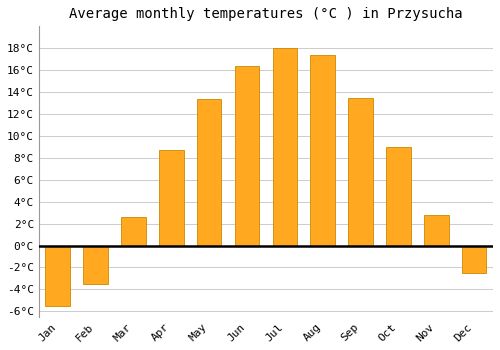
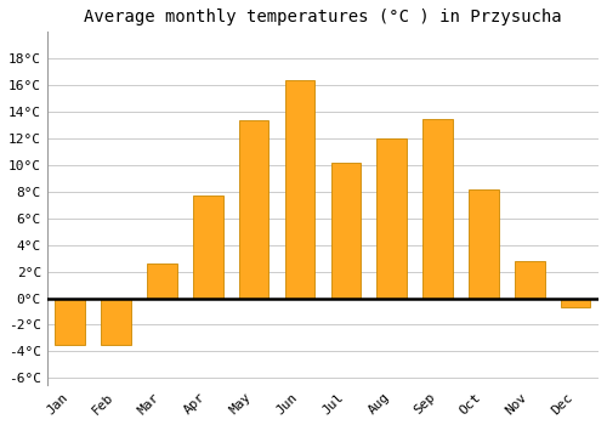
Jan: -5.5°C -> -3.5°C
Apr: 8.7°C -> 7.7°C
Jul: 18.0°C -> 10.2°C
Aug: 17.4°C -> 12.0°C
Oct: 9.0°C -> 8.2°C
Dec: -2.5°C -> -0.7°C
